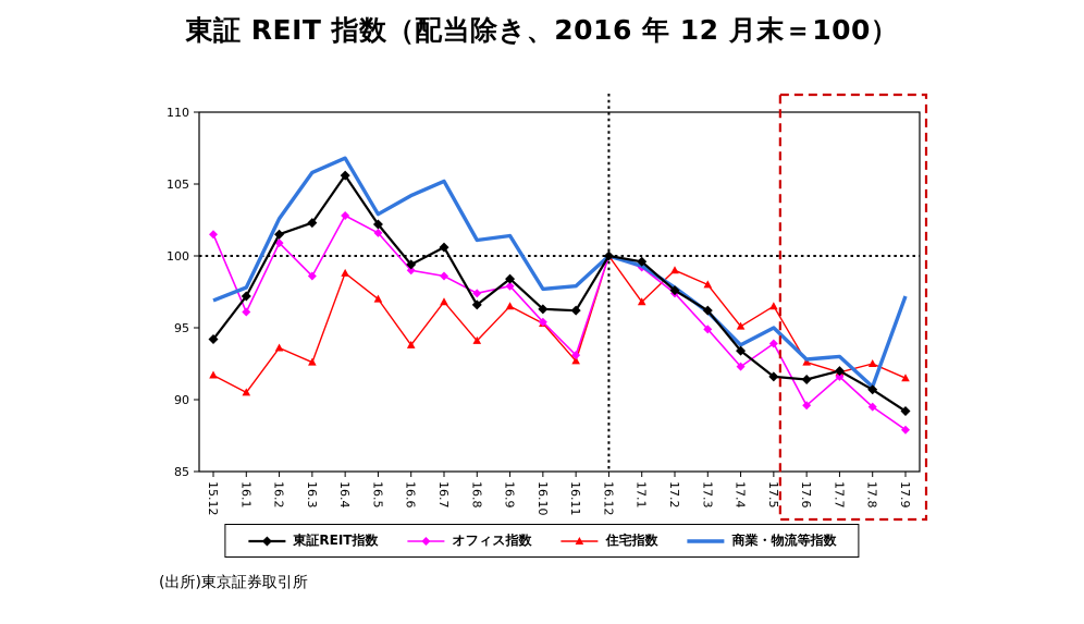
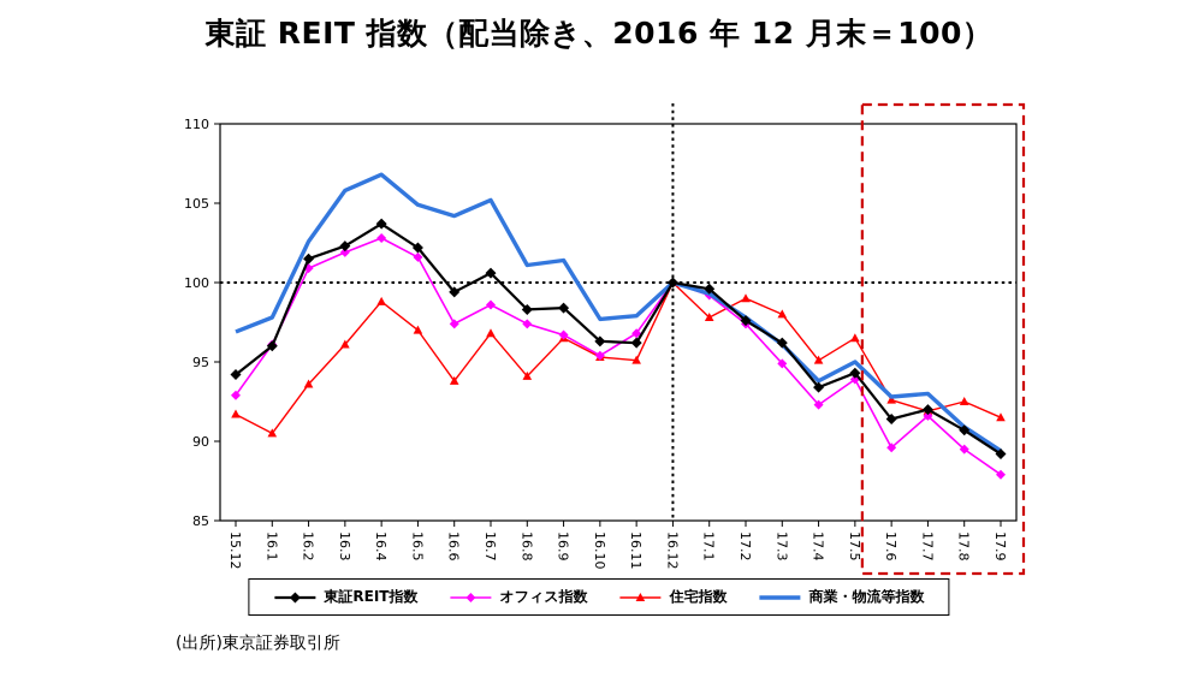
オフィス指数/15.12: 101.5 -> 92.9
東証REIT指数/16.1: 97.2 -> 96.0
オフィス指数/16.3: 98.6 -> 101.9
住宅指数/16.3: 92.6 -> 96.1
東証REIT指数/16.4: 105.6 -> 103.7
商業・物流等指数/16.5: 102.9 -> 104.9
オフィス指数/16.6: 99.0 -> 97.4
東証REIT指数/16.8: 96.6 -> 98.3
オフィス指数/16.9: 97.9 -> 96.7
オフィス指数/16.11: 93.1 -> 96.8
住宅指数/16.11: 92.7 -> 95.1
住宅指数/17.1: 96.8 -> 97.8
東証REIT指数/17.5: 91.6 -> 94.3
商業・物流等指数/17.9: 97.2 -> 89.4
